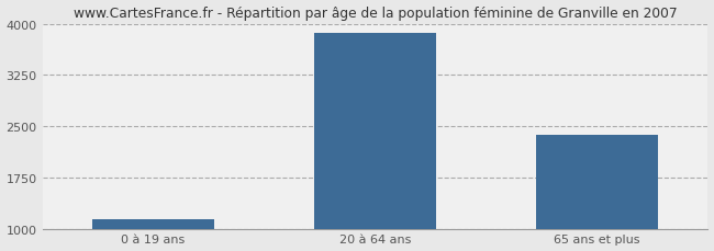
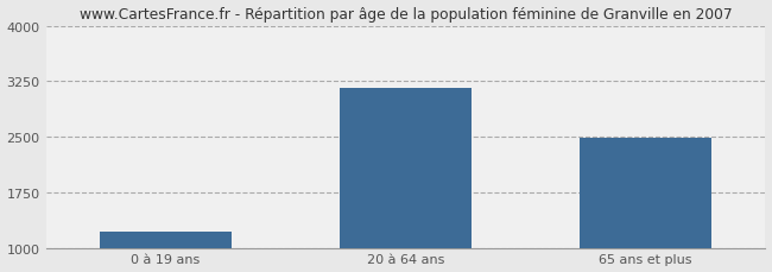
0 à 19 ans: 1130 -> 1220
20 à 64 ans: 3860 -> 3160
65 ans et plus: 2380 -> 2480
